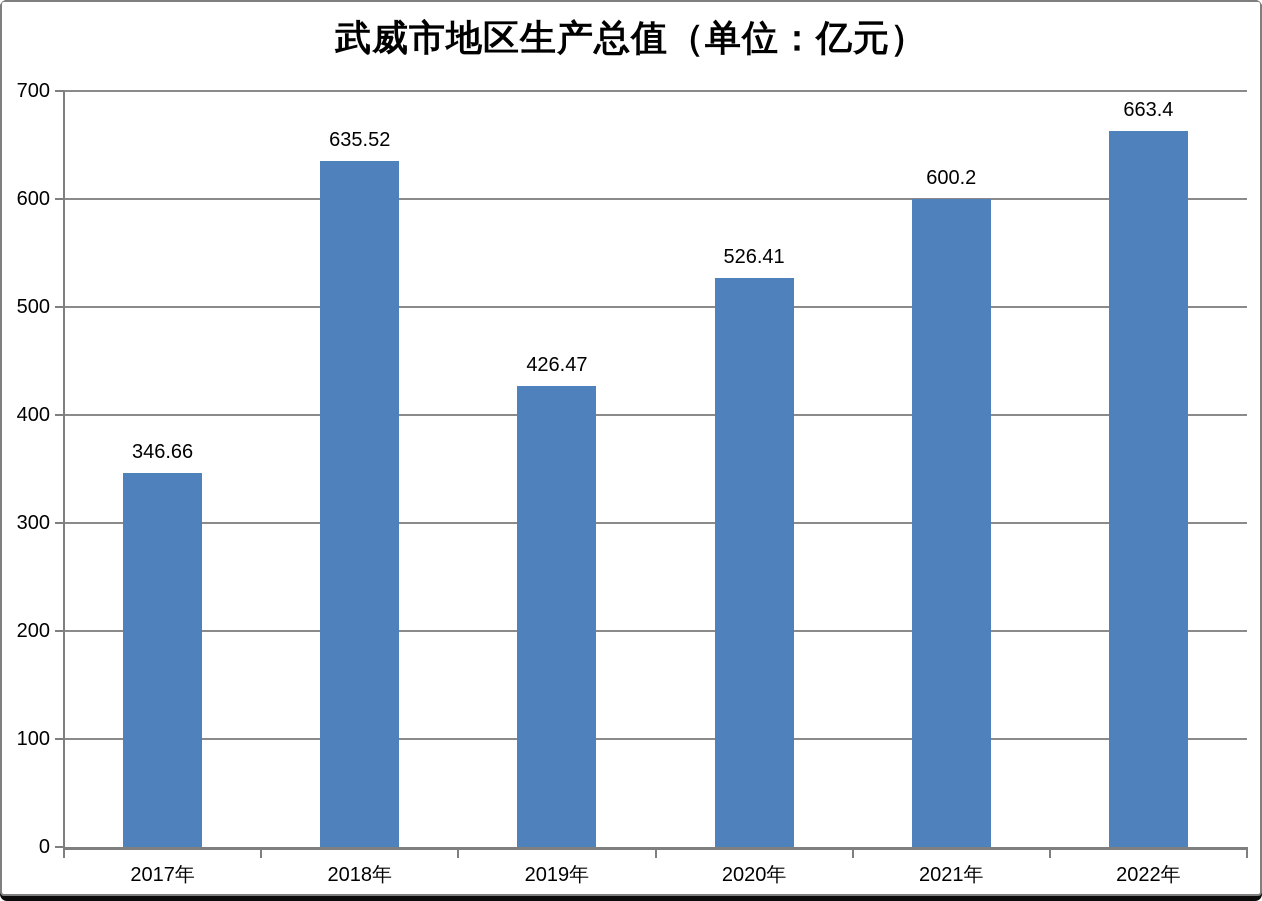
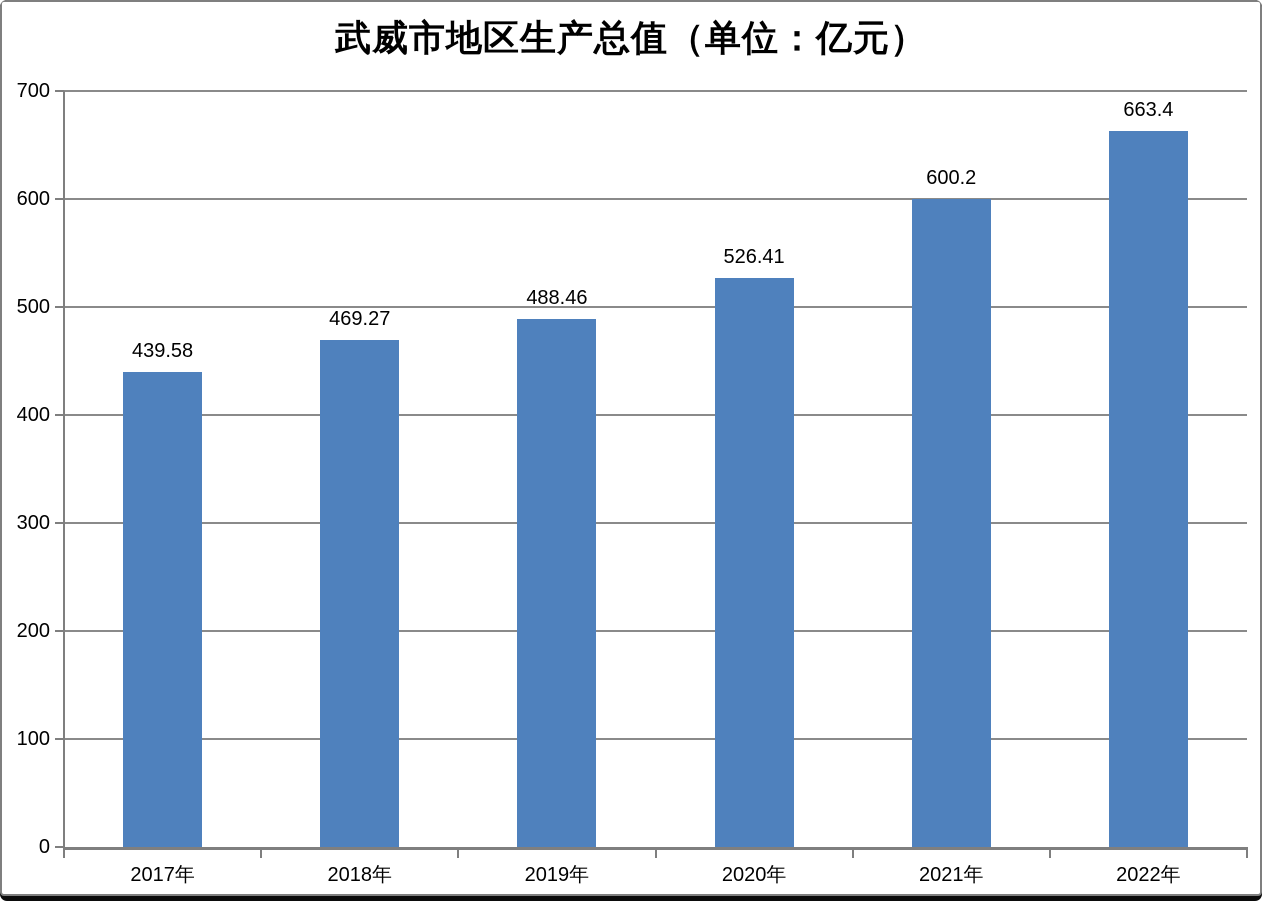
2017年: 346.66 -> 439.58
2018年: 635.52 -> 469.27
2019年: 426.47 -> 488.46
